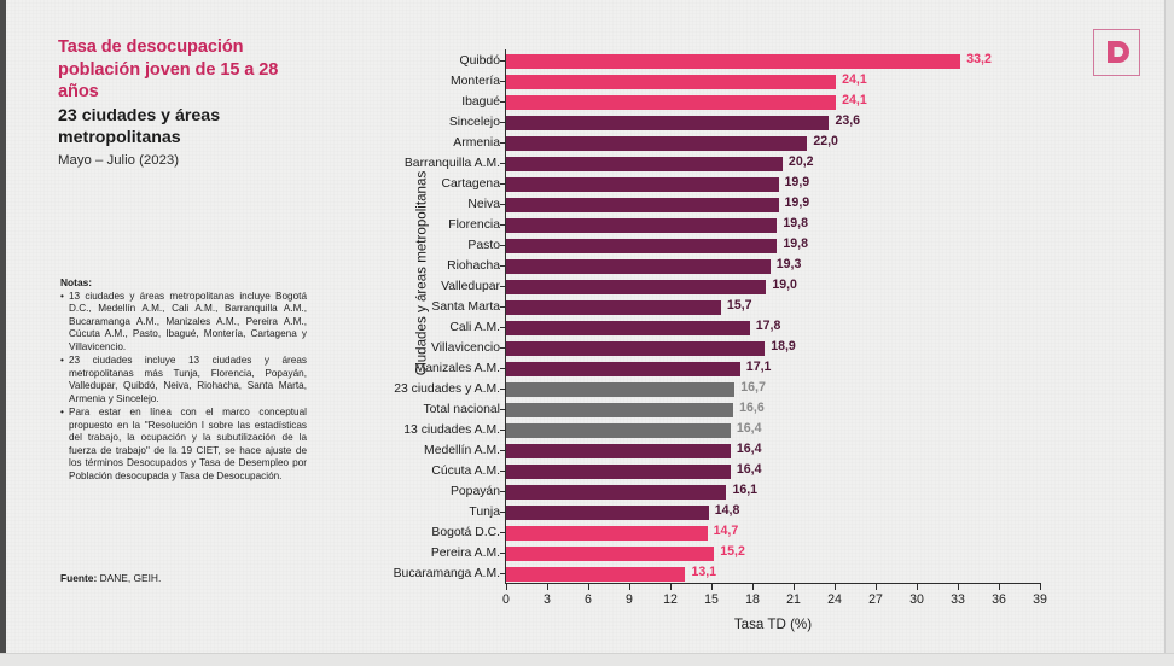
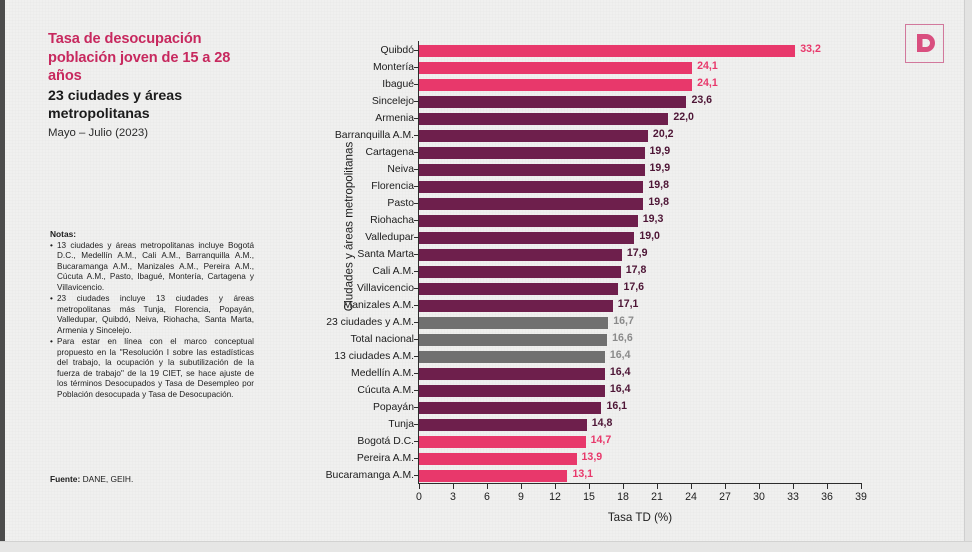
Santa Marta: 15,7 -> 17,9
Villavicencio: 18,9 -> 17,6
Pereira A.M.: 15,2 -> 13,9
